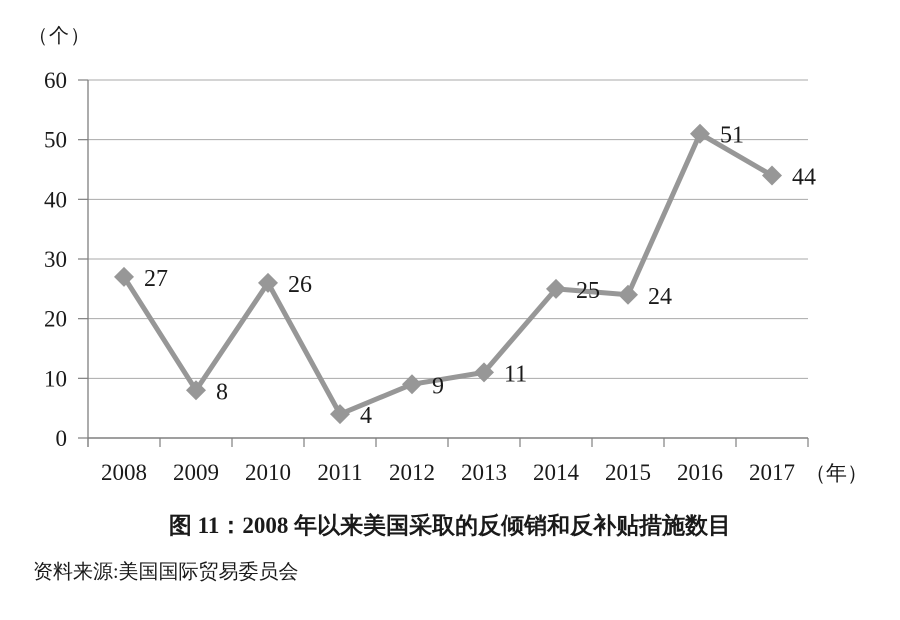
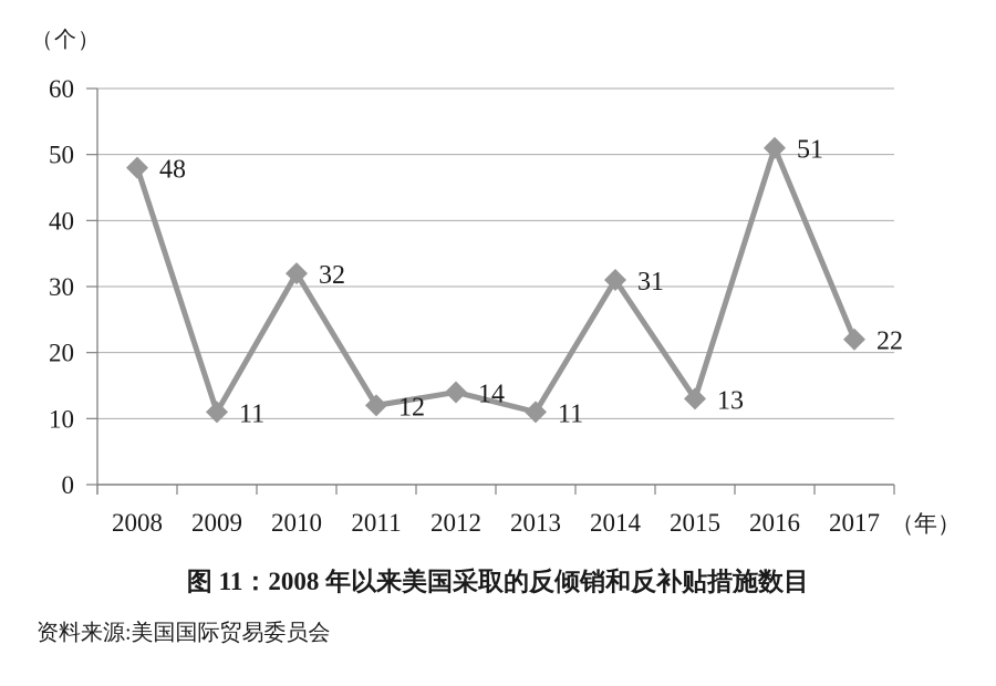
2008: 27 -> 48
2009: 8 -> 11
2010: 26 -> 32
2011: 4 -> 12
2012: 9 -> 14
2014: 25 -> 31
2015: 24 -> 13
2017: 44 -> 22
